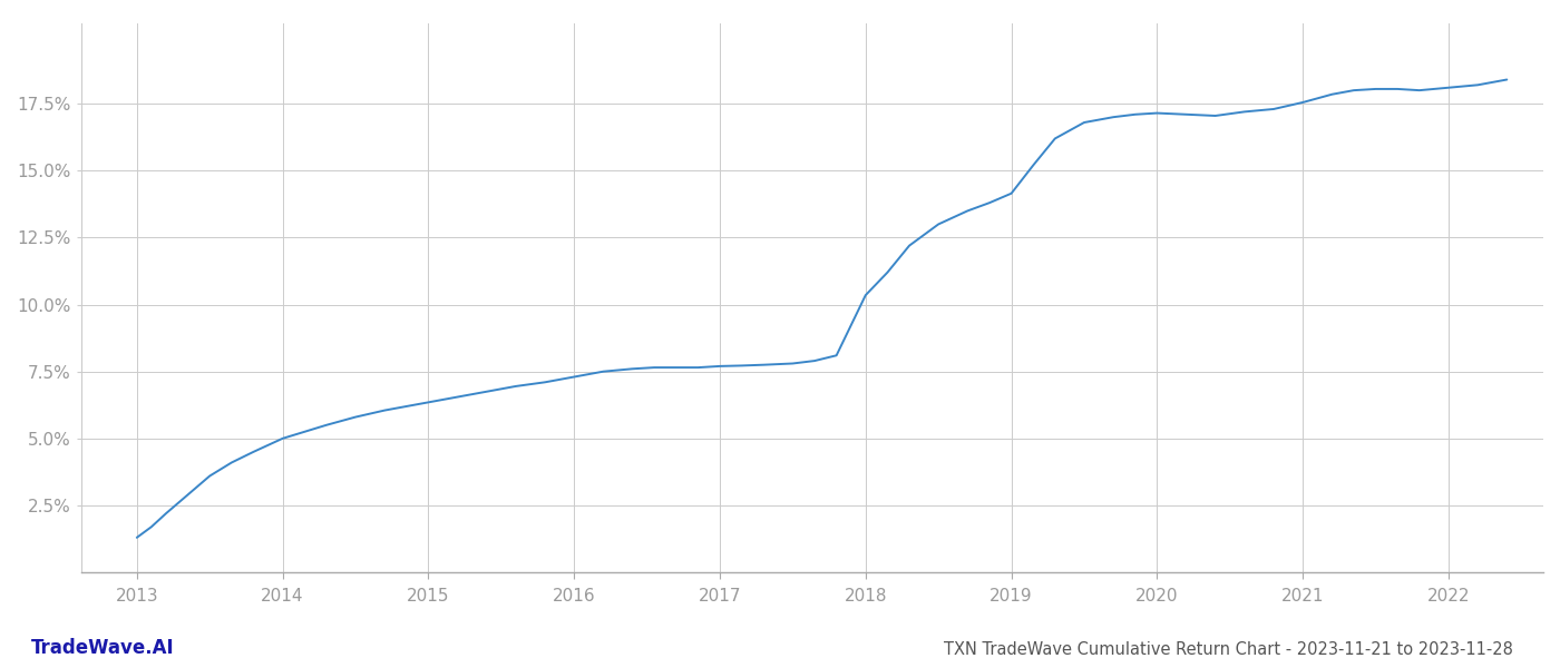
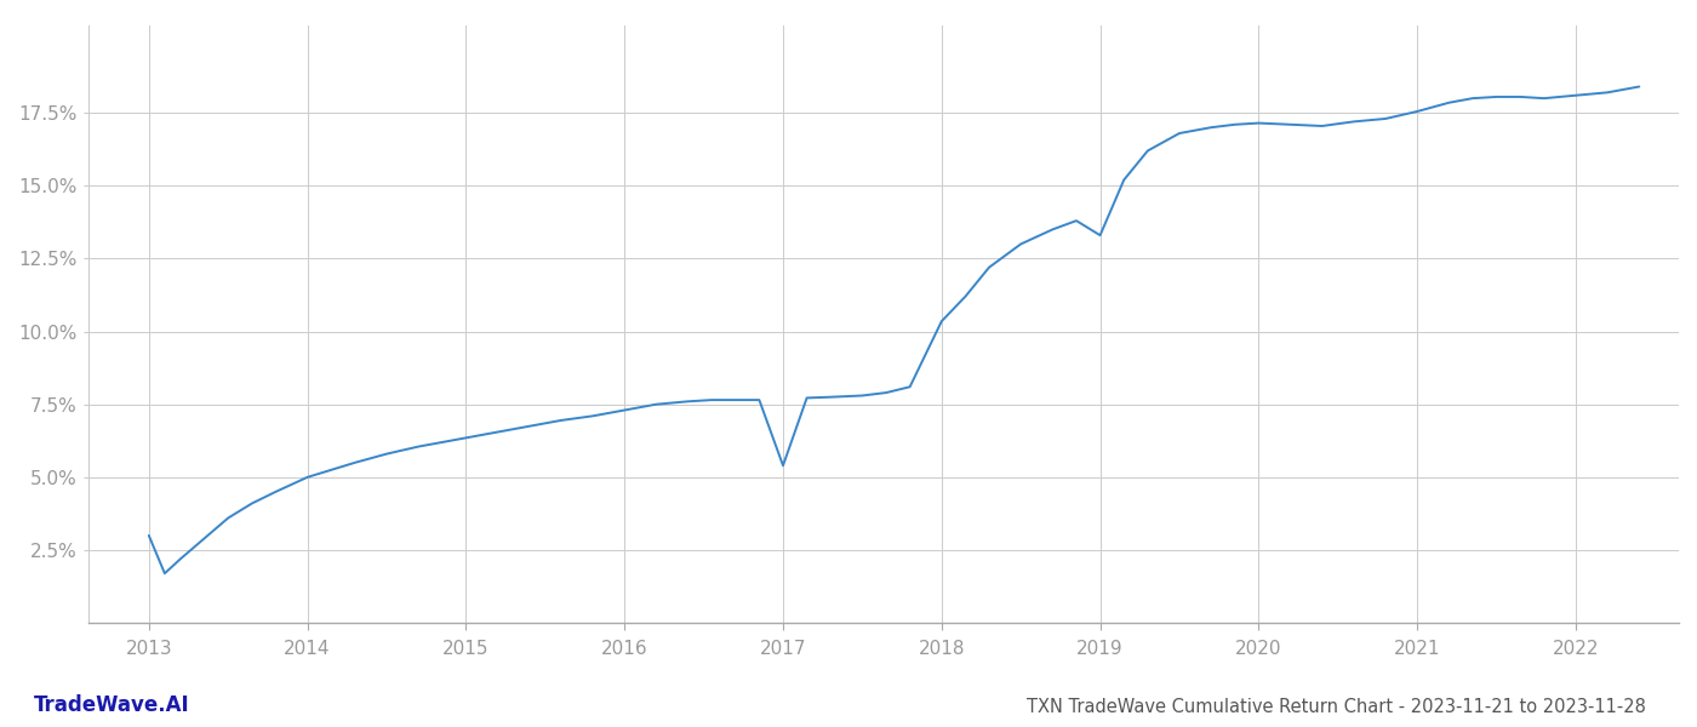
2013: 1.30% -> 3.00%
2017: 7.70% -> 5.40%
2019: 14.15% -> 13.30%
